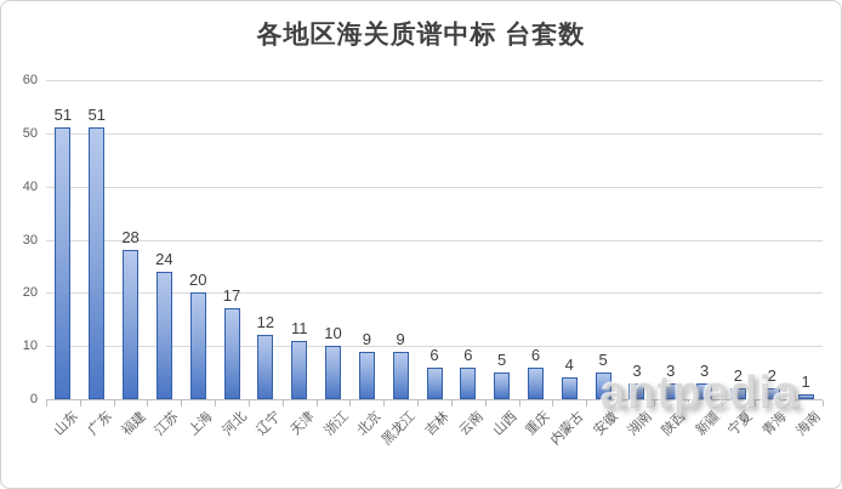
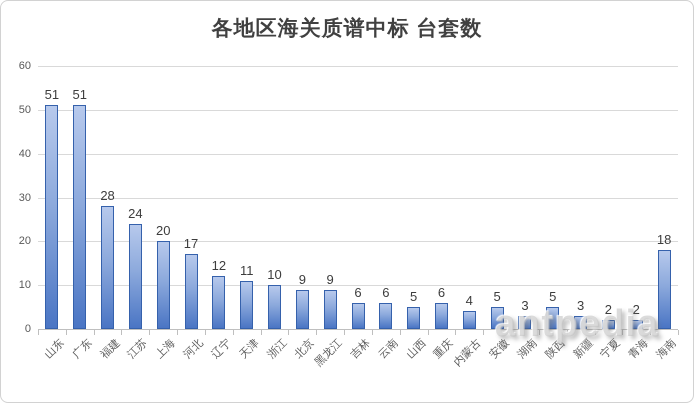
陕西: 3 -> 5
海南: 1 -> 18
